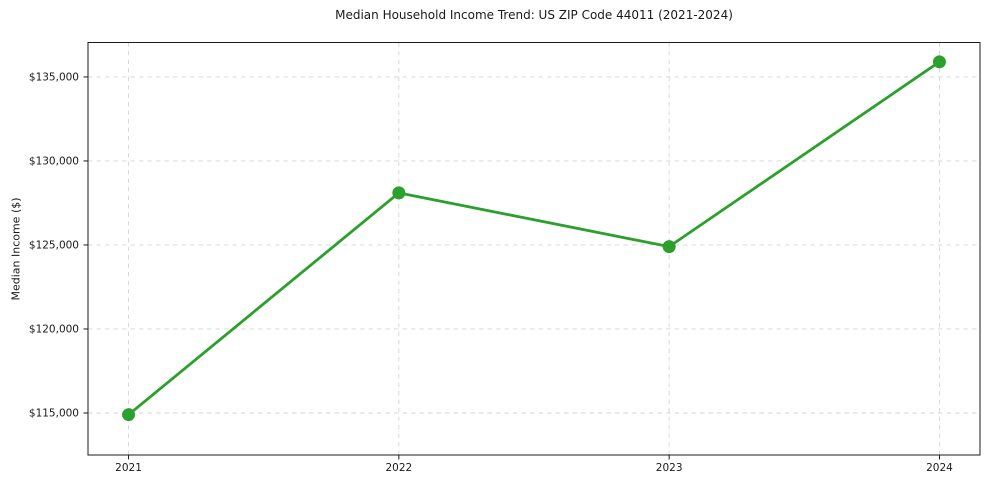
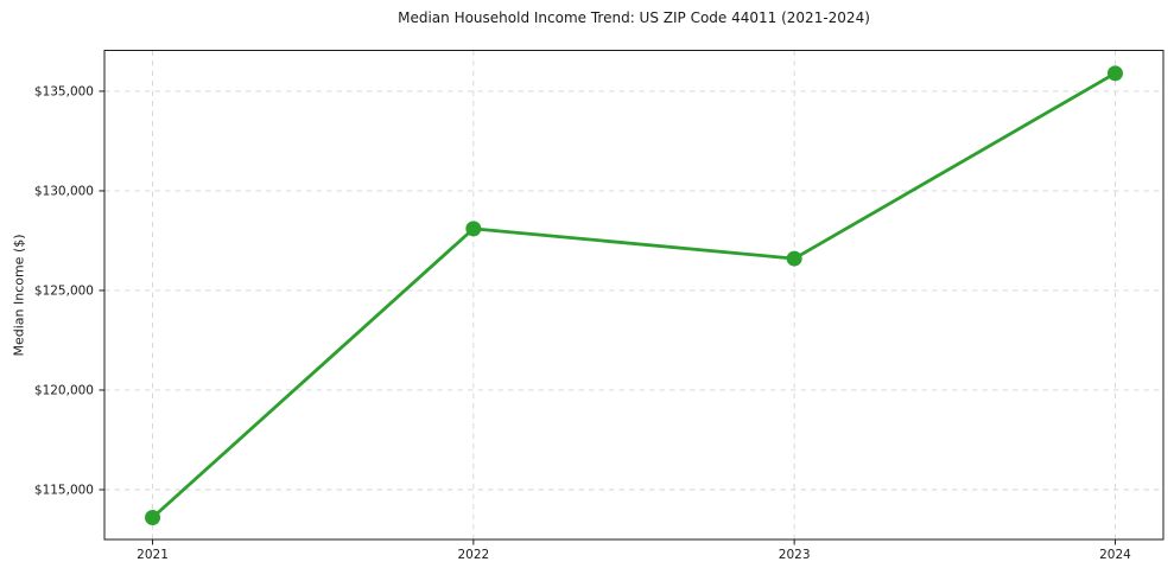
2021: $114900 -> $113600
2023: $124900 -> $126600
